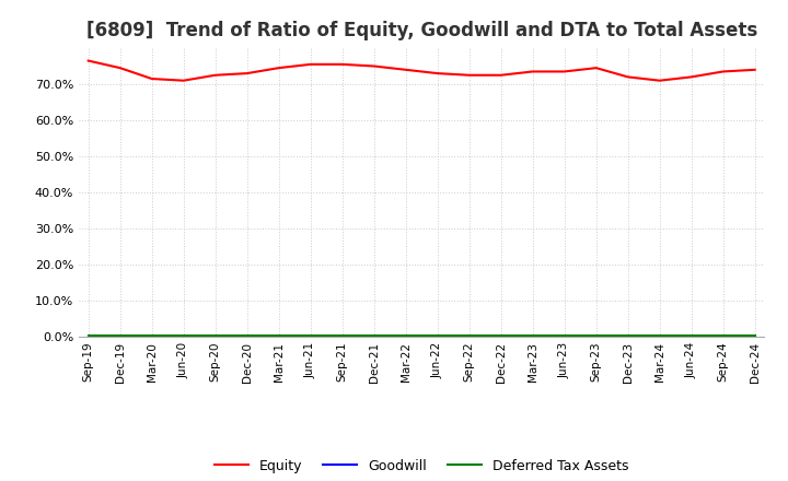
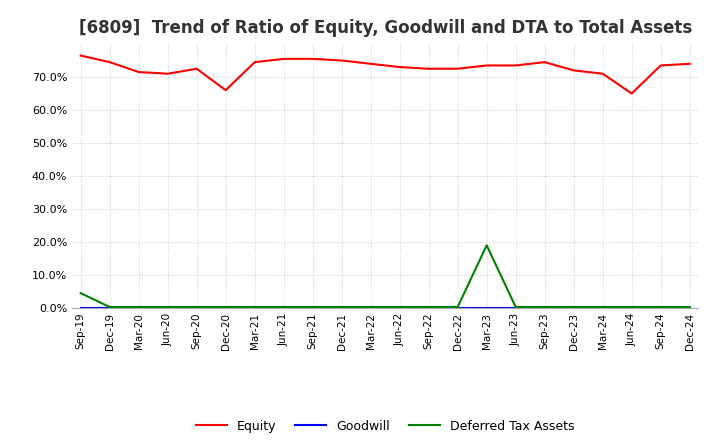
Deferred Tax Assets/Sep-19: 0.3% -> 4.5%
Equity/Dec-20: 73.0% -> 66.0%
Deferred Tax Assets/Mar-23: 0.3% -> 19.0%
Equity/Jun-24: 72.0% -> 65.0%
